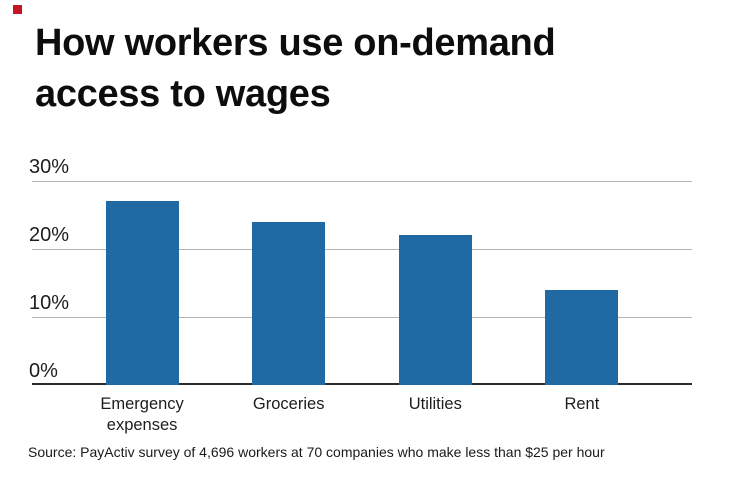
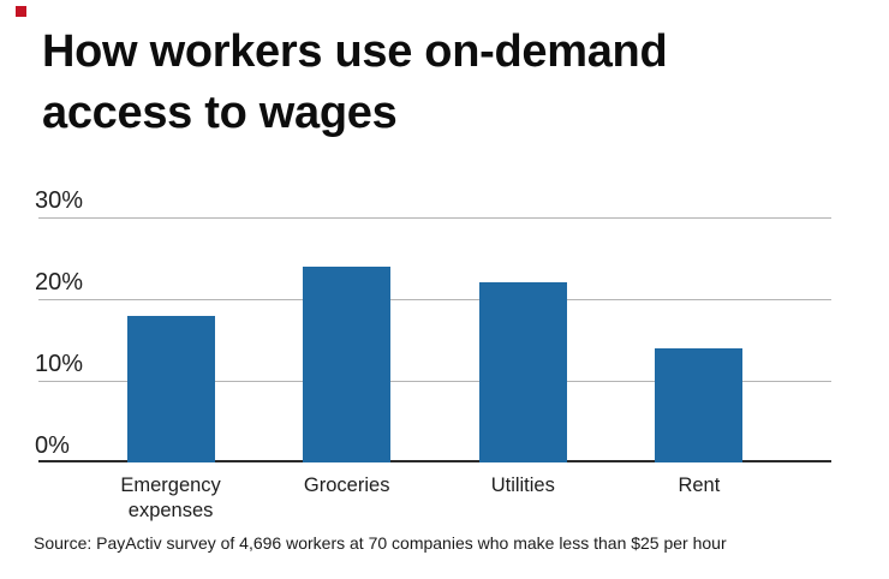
Emergency expenses: 27% -> 18%
